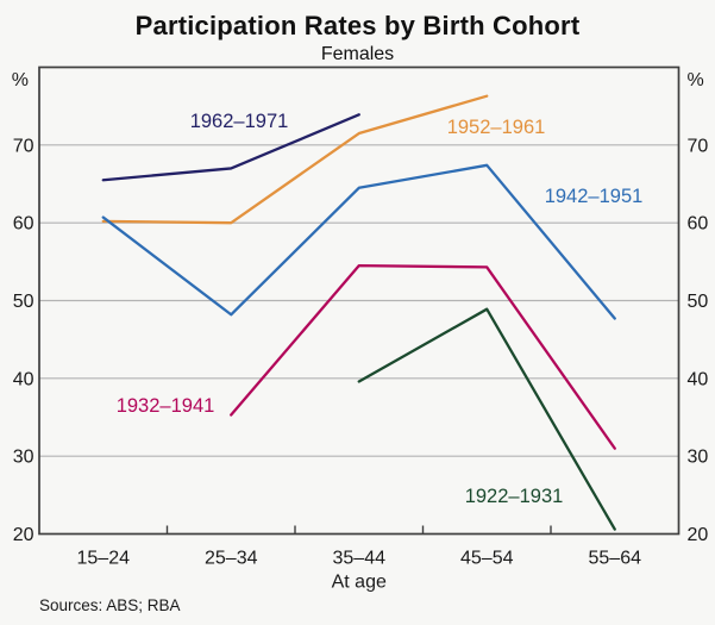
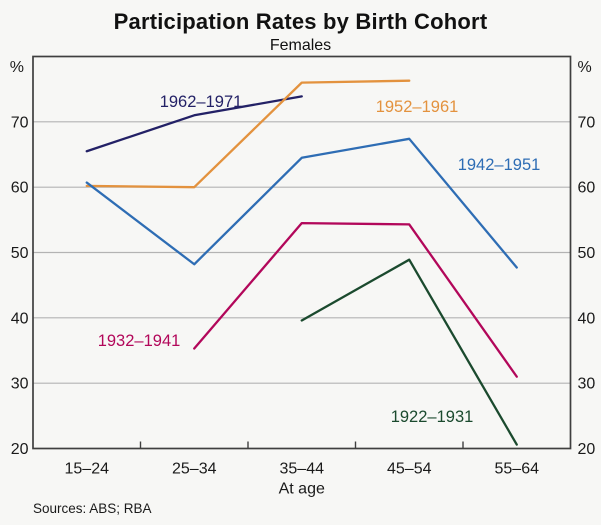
1962–1971/25–34: 67 -> 71
1952–1961/35–44: 72 -> 76
